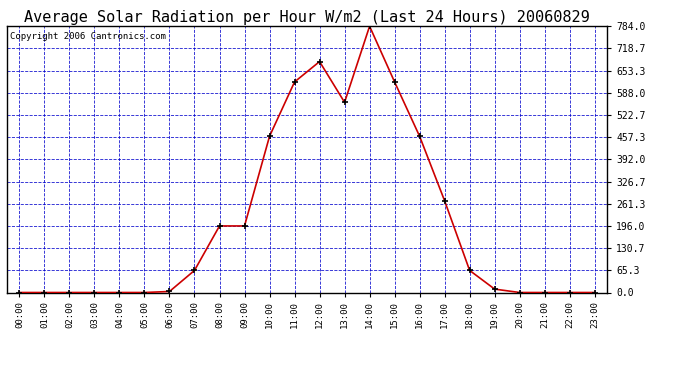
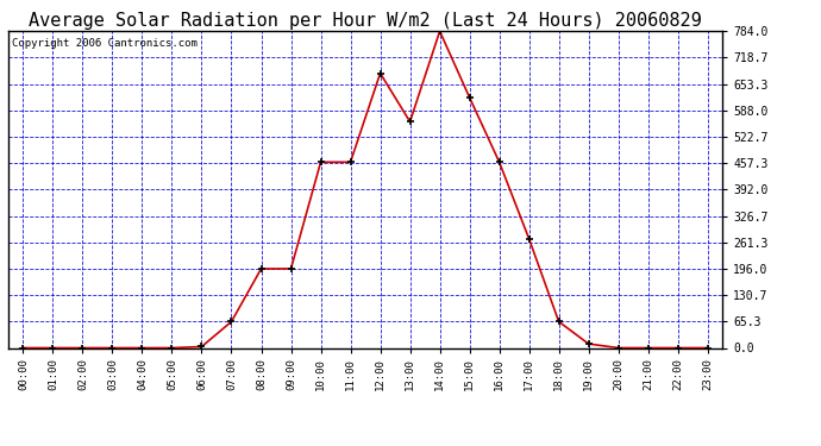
11:00: 620 -> 460
